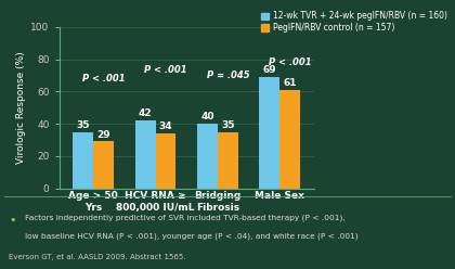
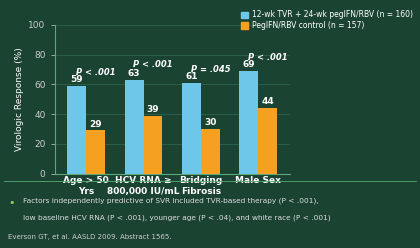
12-wk TVR + 24-wk pegIFN/RBV (n = 160)/Age > 50 Yrs: 35 -> 59
12-wk TVR + 24-wk pegIFN/RBV (n = 160)/HCV RNA ≥ 800,000 IU/mL: 42 -> 63
PegIFN/RBV control (n = 157)/HCV RNA ≥ 800,000 IU/mL: 34 -> 39
12-wk TVR + 24-wk pegIFN/RBV (n = 160)/Bridging Fibrosis: 40 -> 61
PegIFN/RBV control (n = 157)/Bridging Fibrosis: 35 -> 30
PegIFN/RBV control (n = 157)/Male Sex: 61 -> 44
